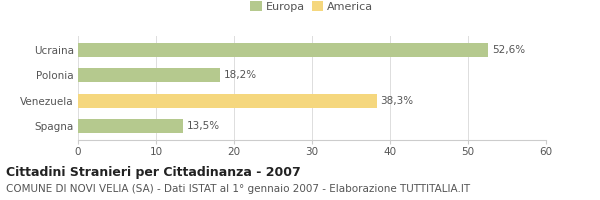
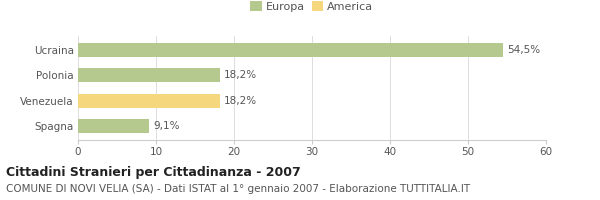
Ucraina: 52,6% -> 54,5%
Venezuela: 38,3% -> 18,2%
Spagna: 13,5% -> 9,1%
